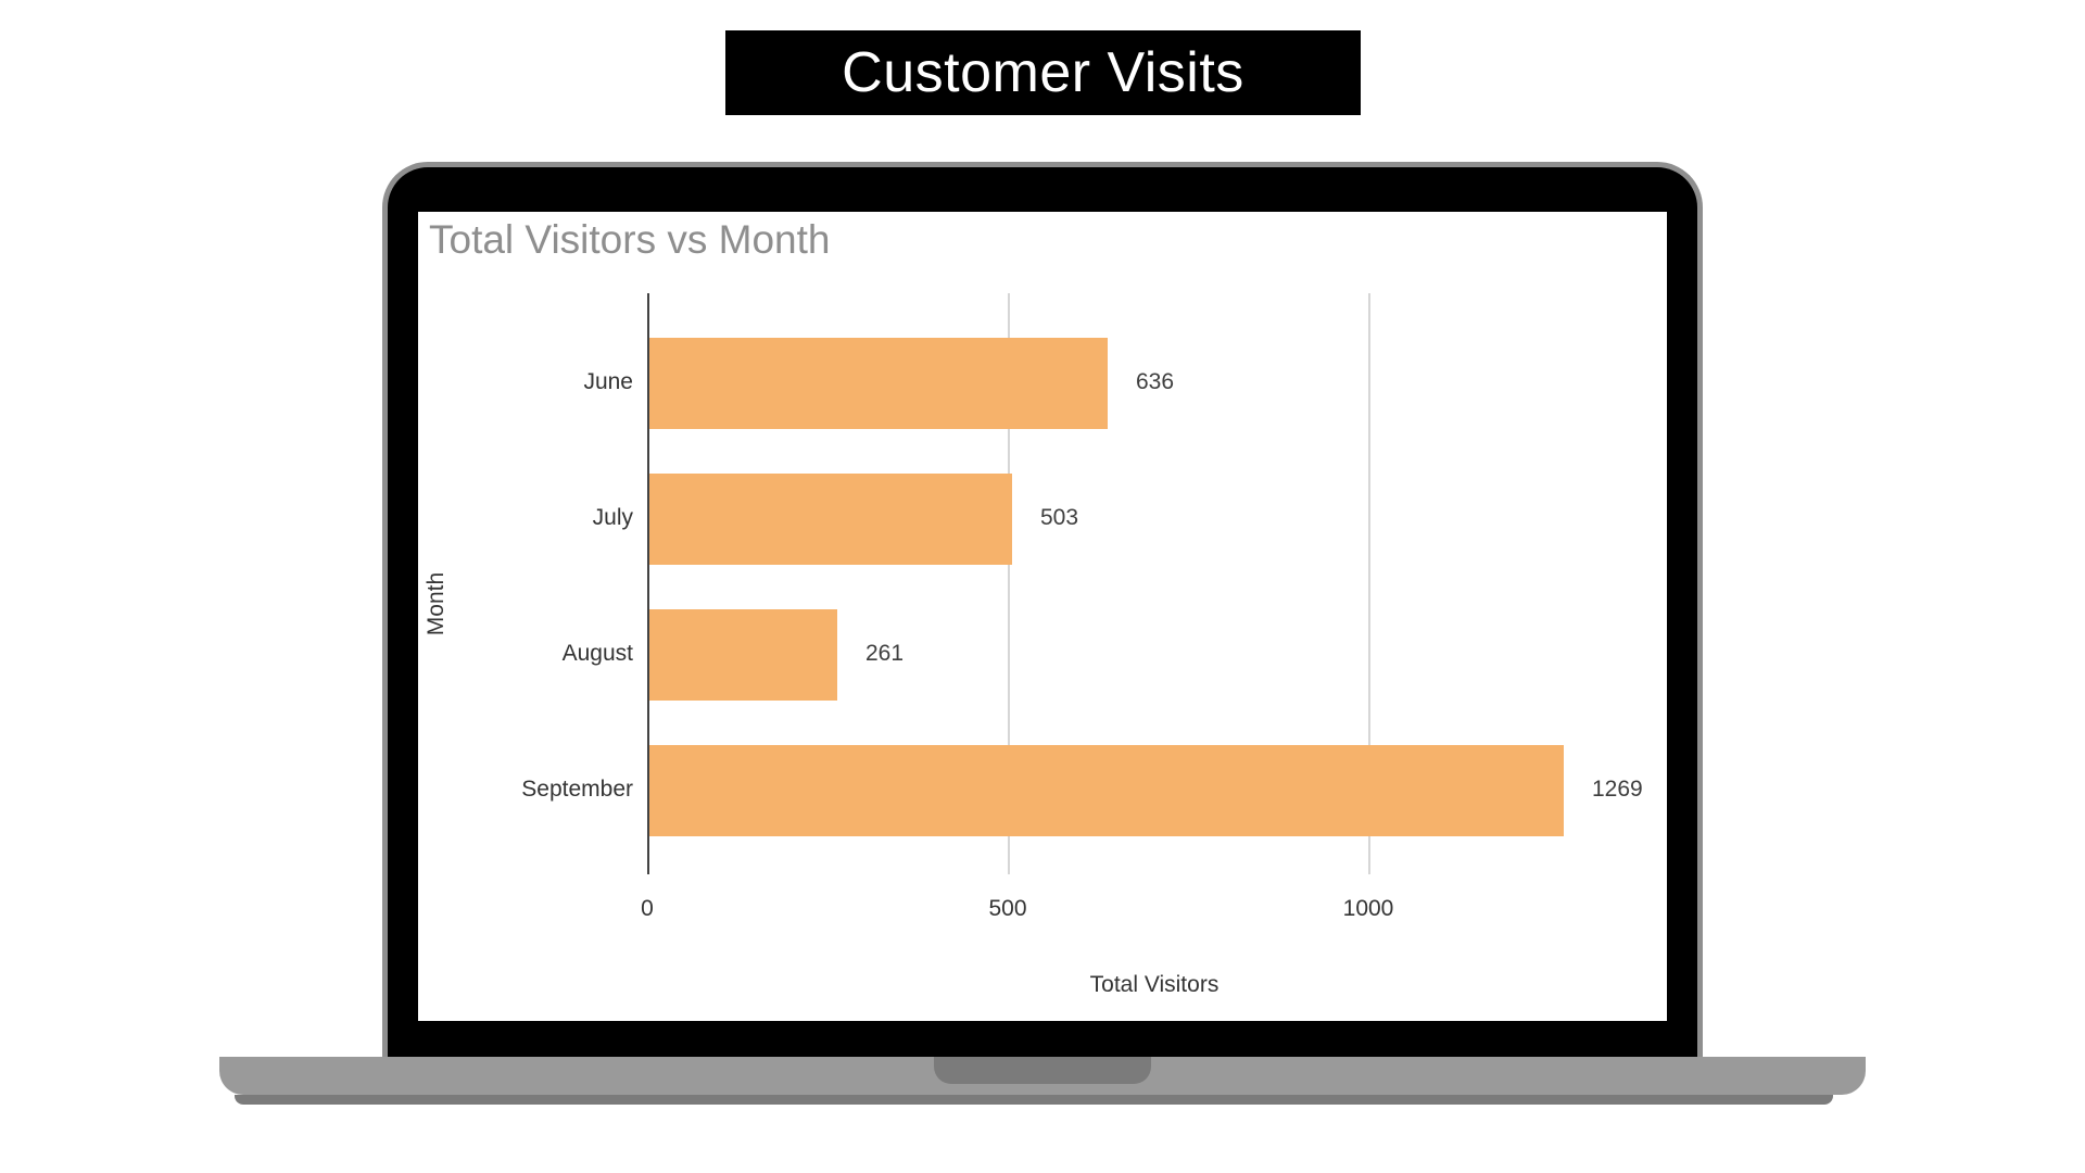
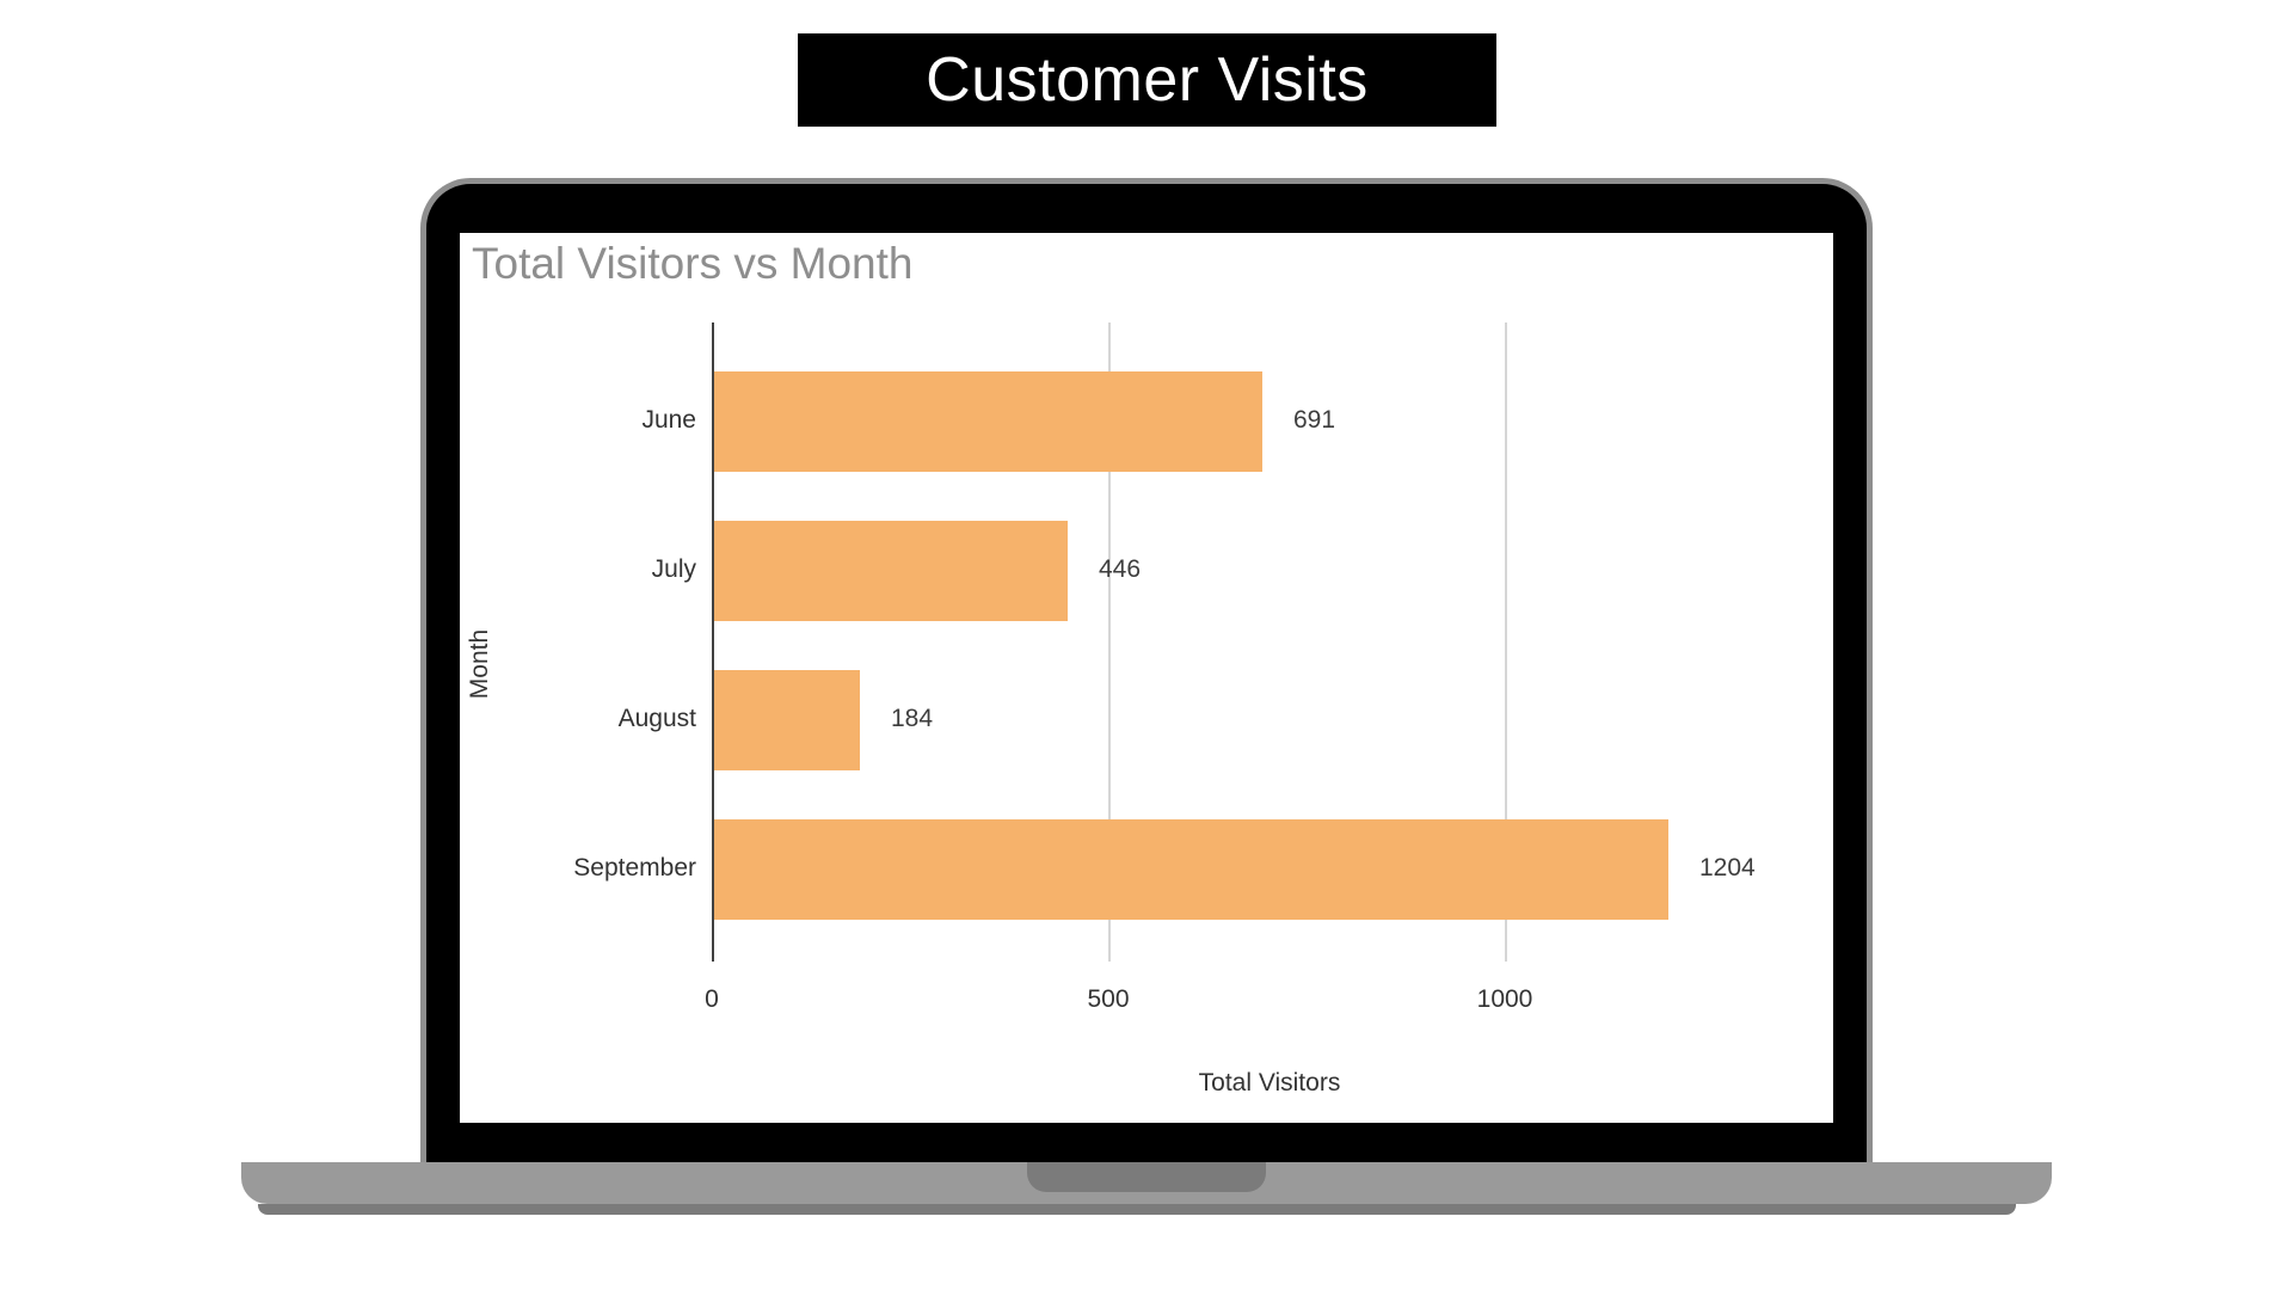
June: 636 -> 691
July: 503 -> 446
August: 261 -> 184
September: 1269 -> 1204
